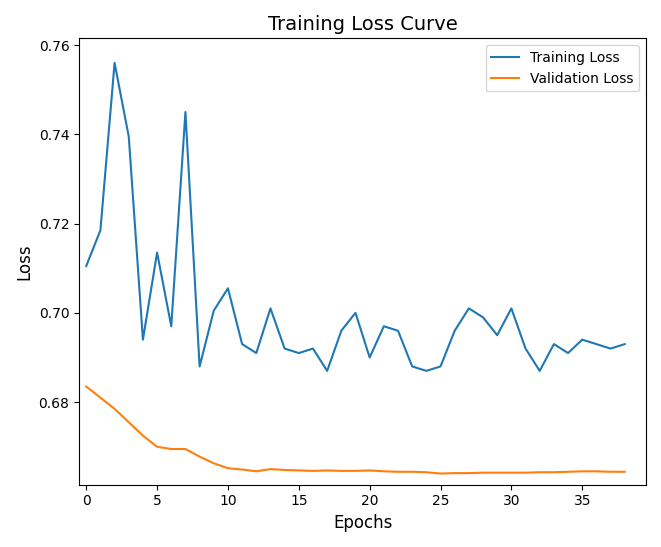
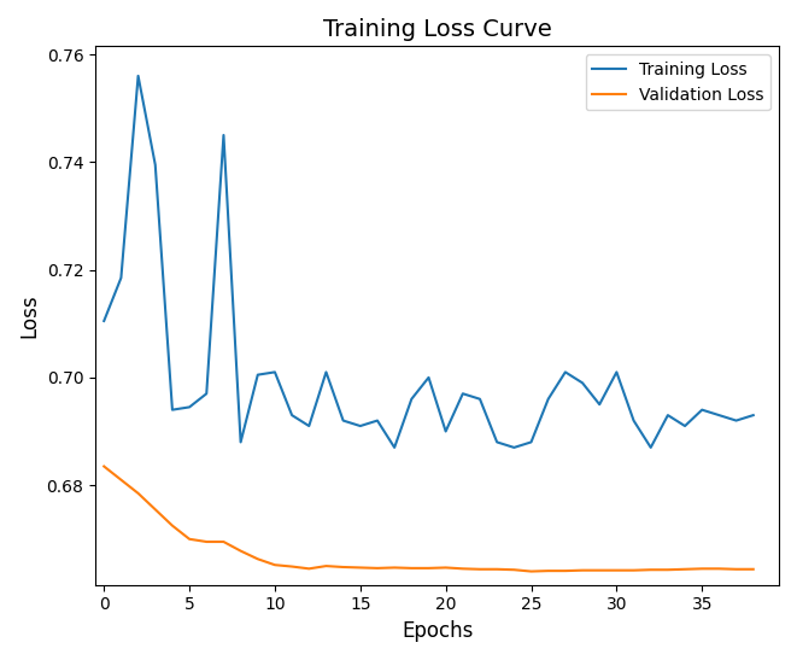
Training Loss/5: 0.7135 -> 0.6945
Training Loss/10: 0.7055 -> 0.7010
